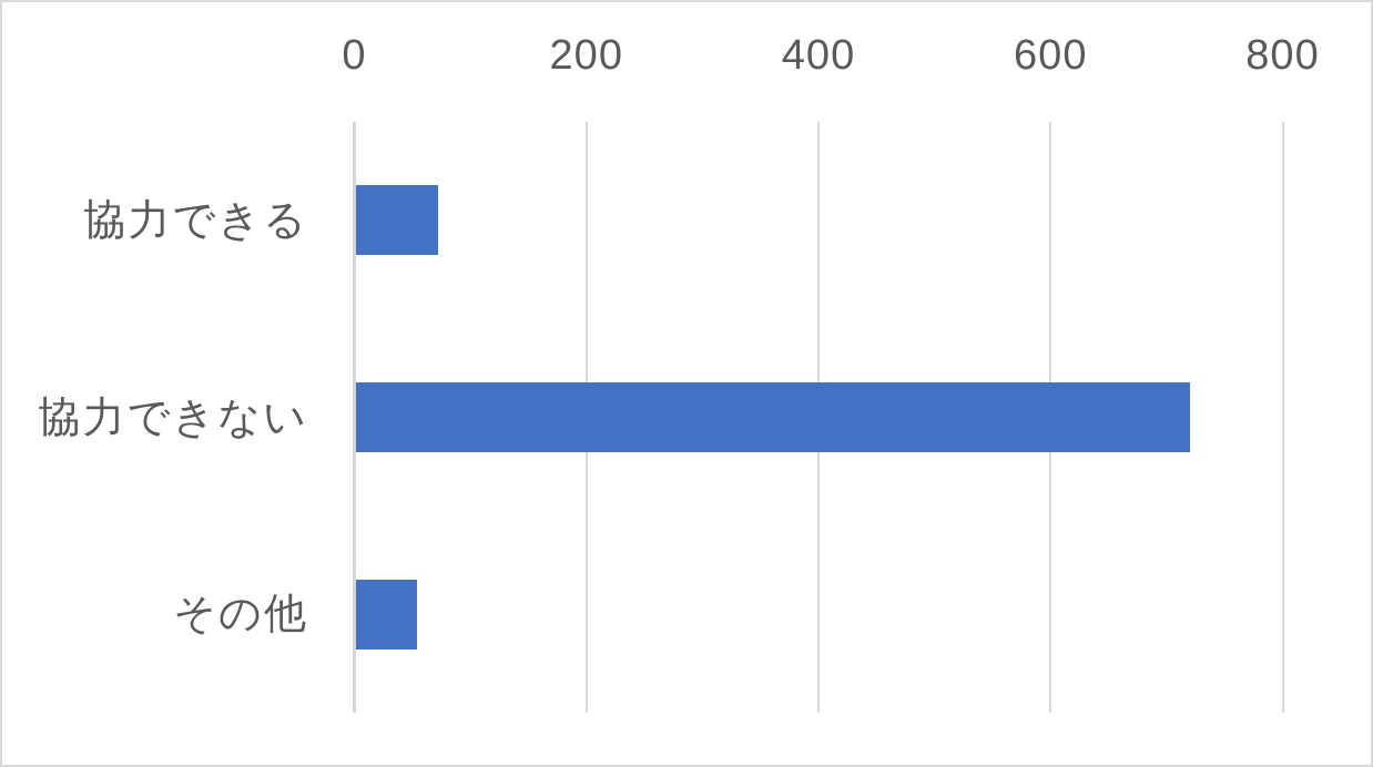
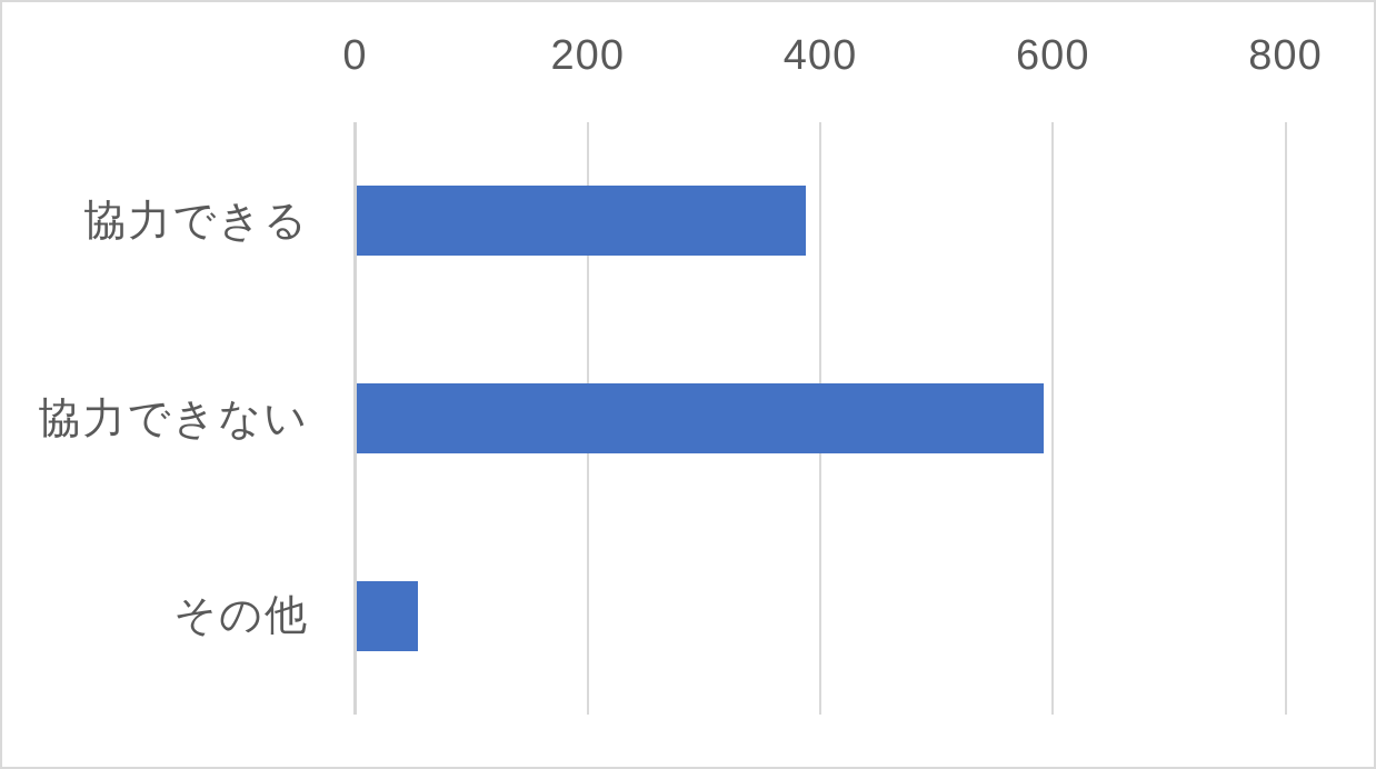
協力できる: 71 -> 387
協力できない: 719 -> 591
